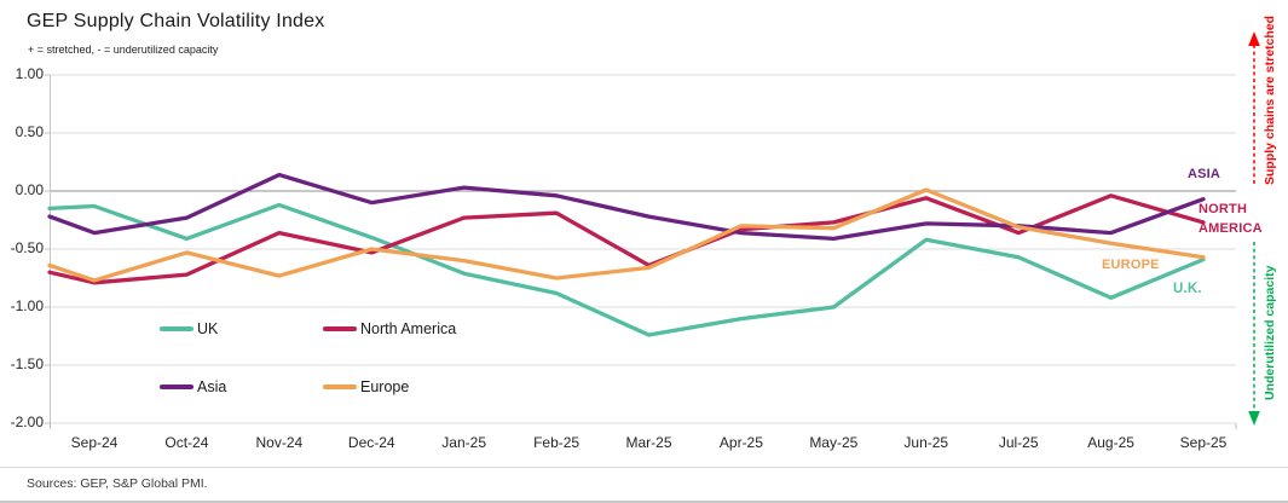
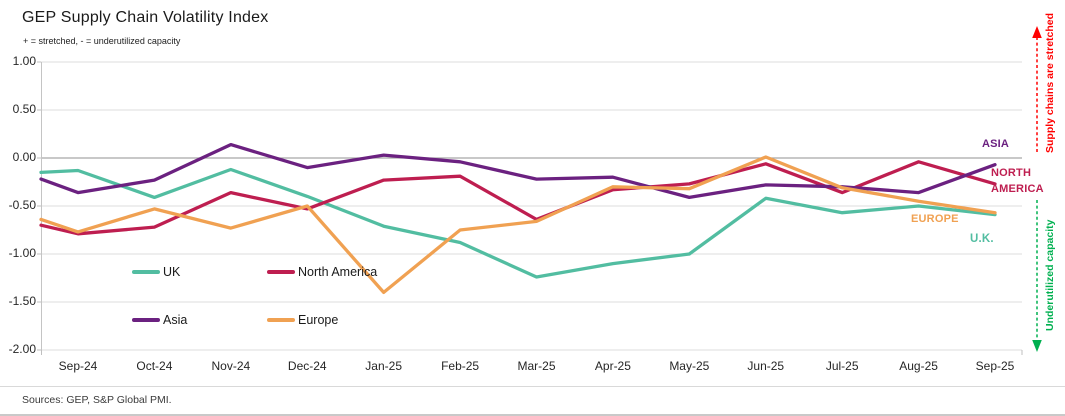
Europe/Jan-25: -0.6 -> -1.4
Asia/Apr-25: -0.4 -> -0.2
UK/Aug-25: -0.9 -> -0.5
